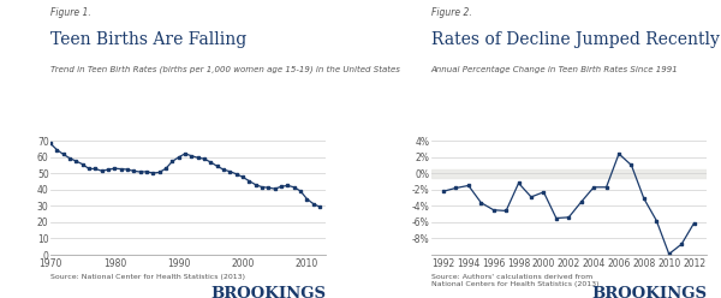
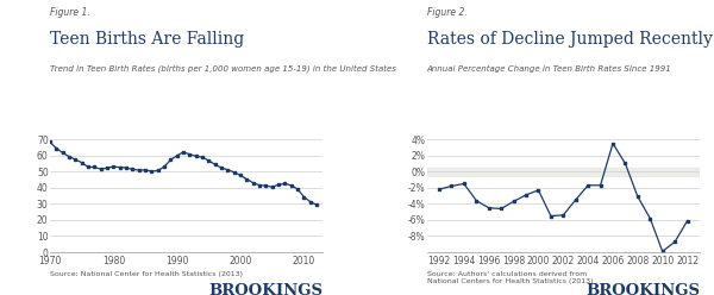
1998: -1.2% -> -3.7%
2006: 2.4% -> 3.5%
